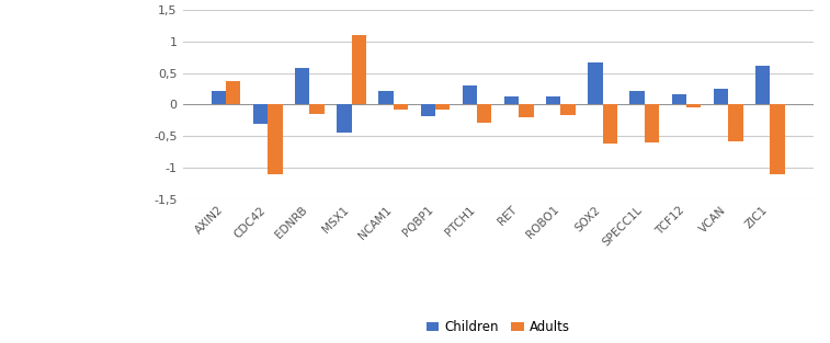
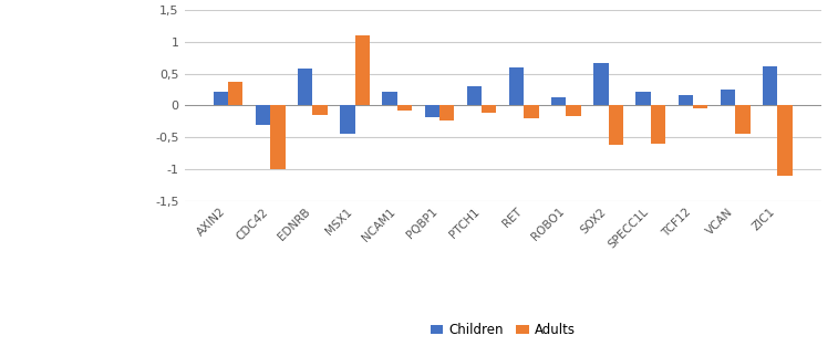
Adults/CDC42: -1,10 -> -1,00
Adults/PQBP1: -0,08 -> -0,24
Adults/PTCH1: -0,28 -> -0,12
Children/RET: 0,13 -> 0,60
Adults/VCAN: -0,58 -> -0,44
